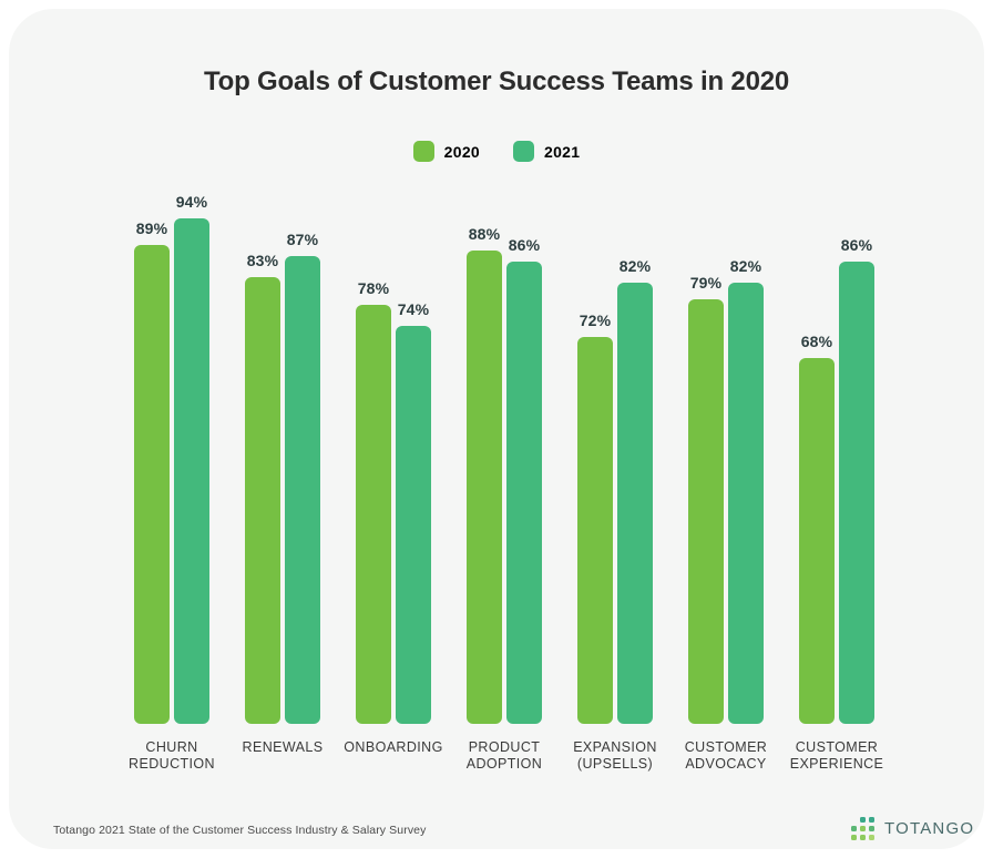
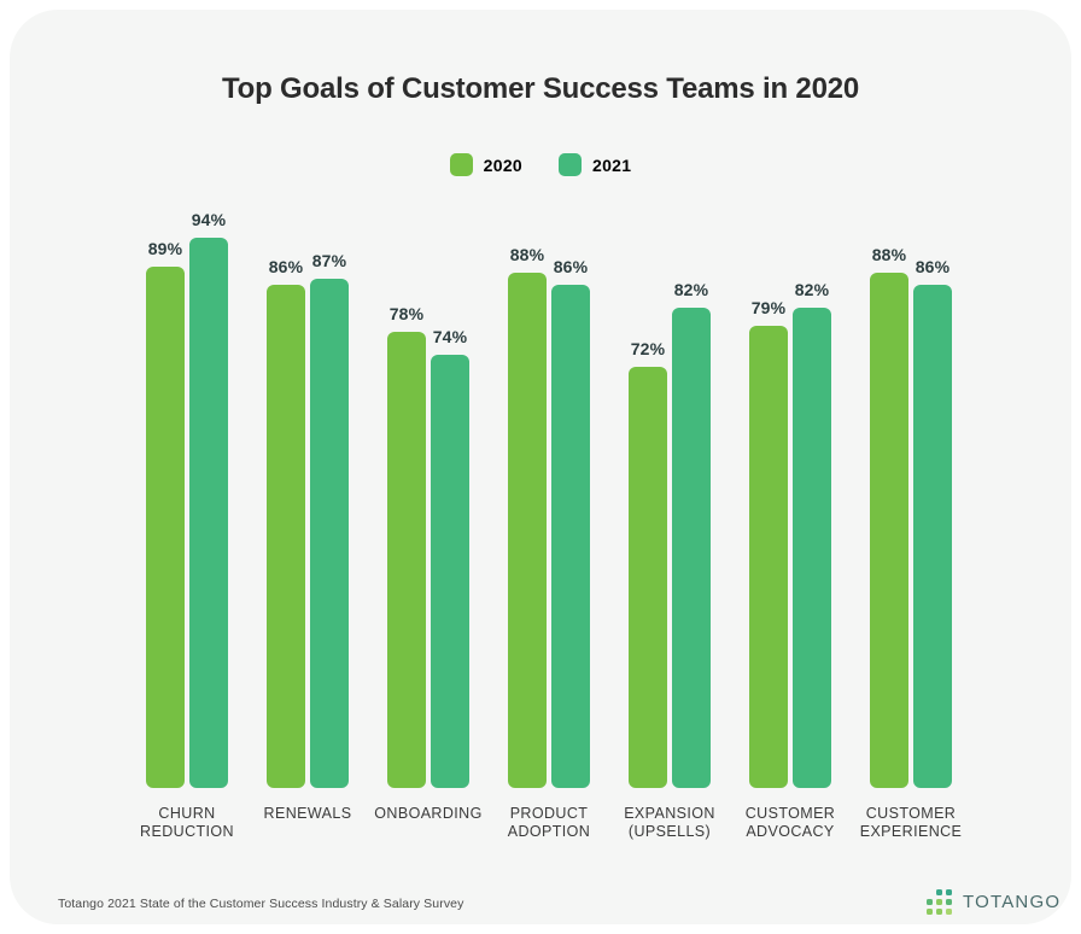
2020/RENEWALS: 83% -> 86%
2020/CUSTOMER EXPERIENCE: 68% -> 88%
